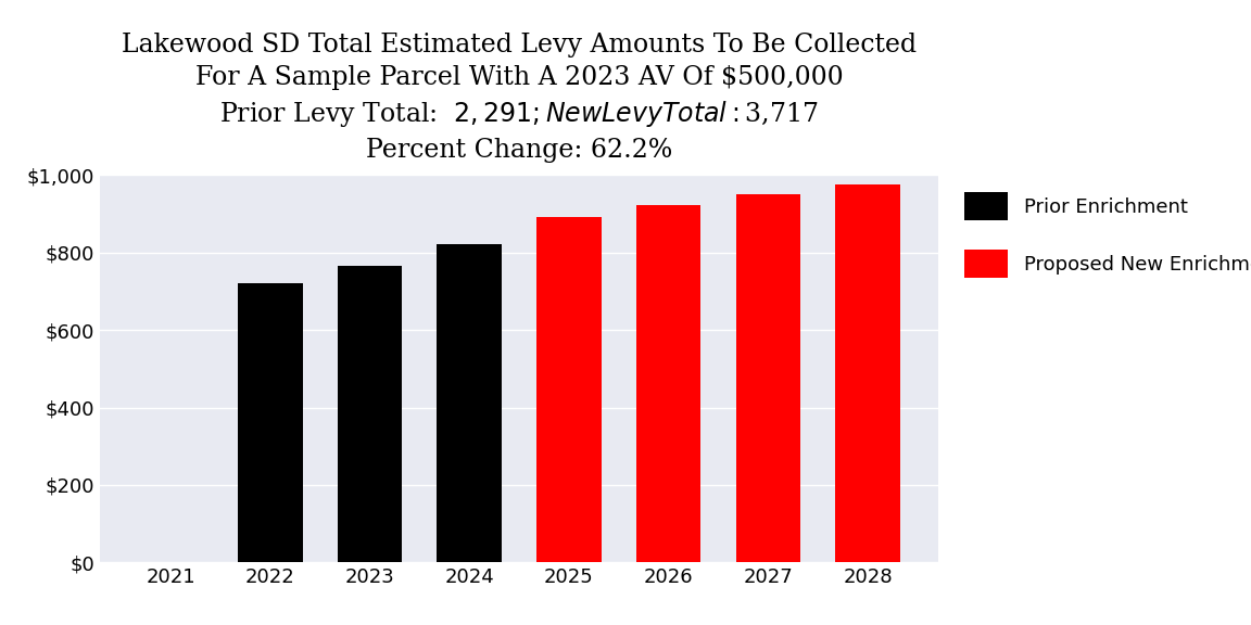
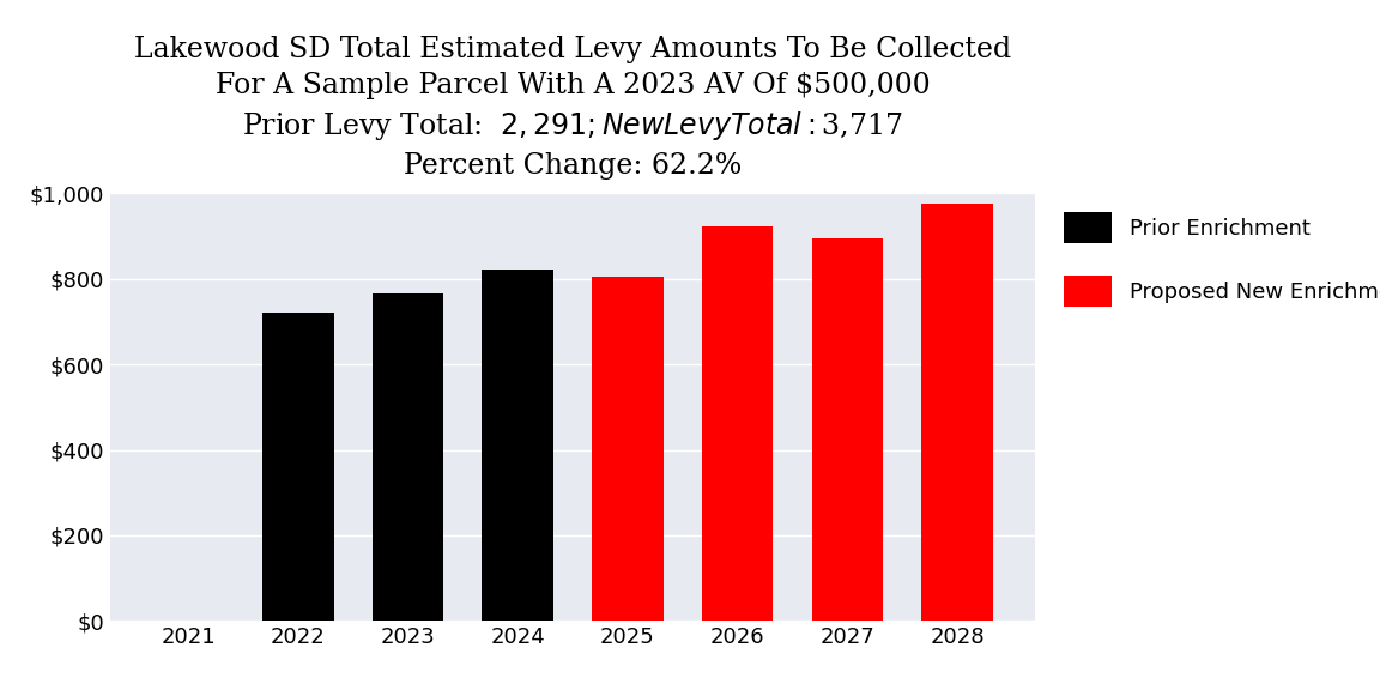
2025: $891 -> $805
2027: $951 -> $895
